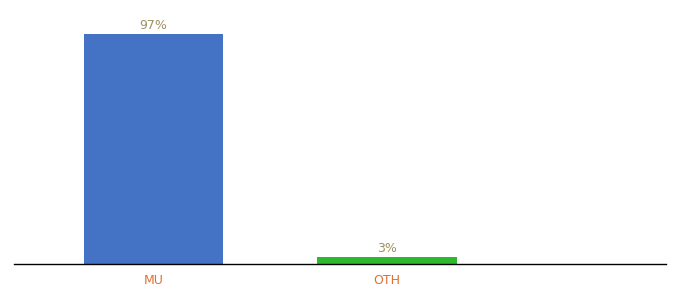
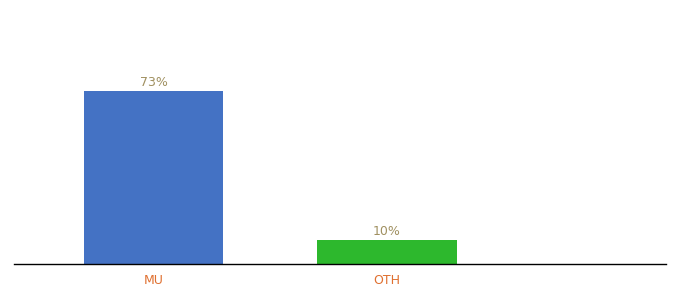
MU: 97% -> 73%
OTH: 3% -> 10%
